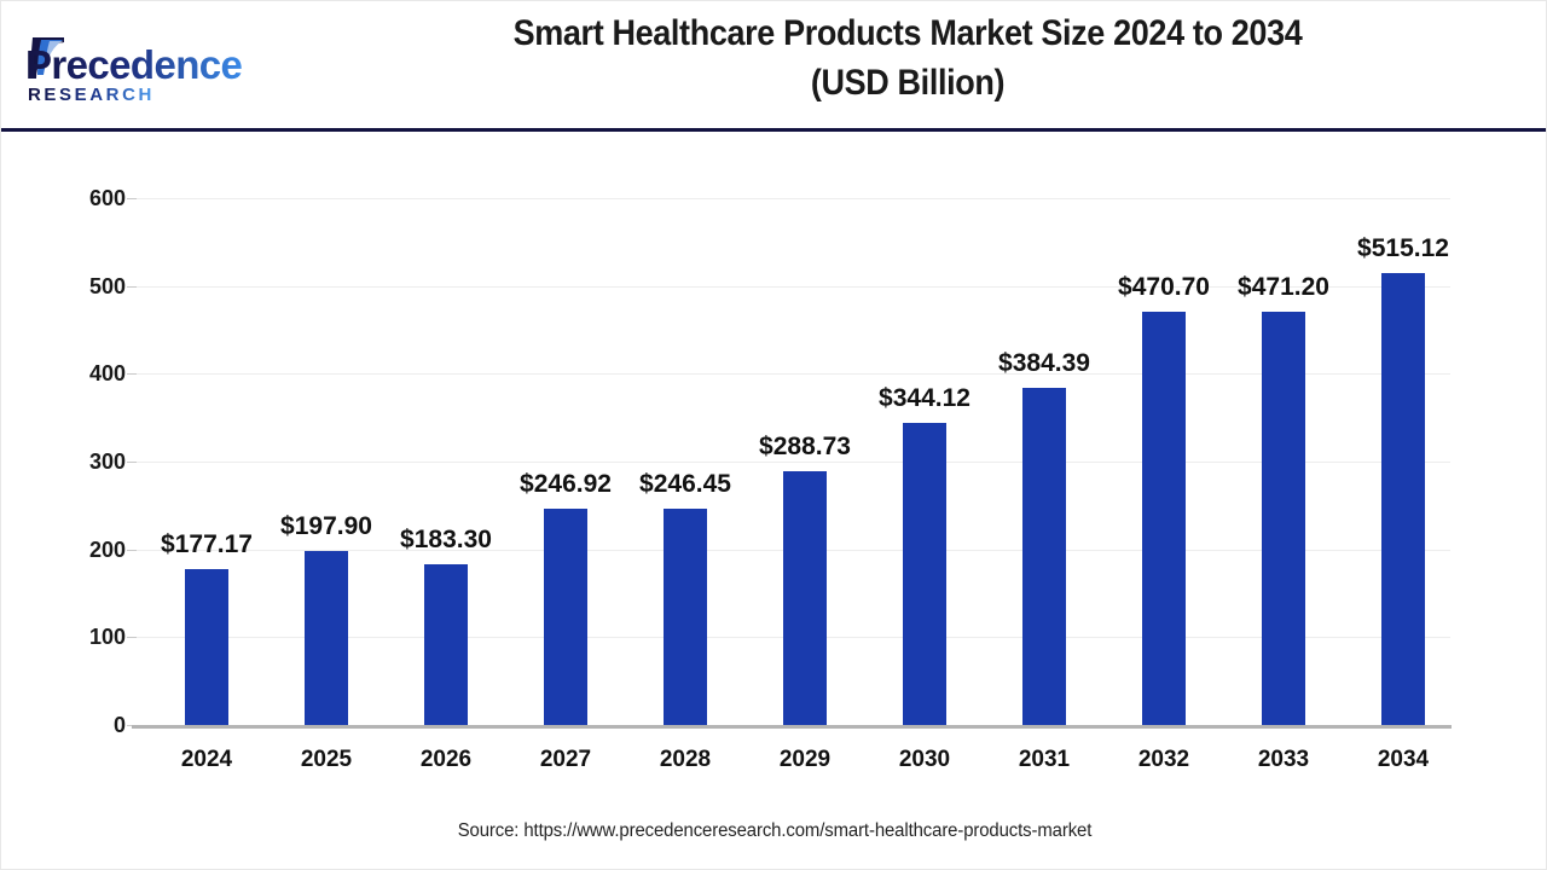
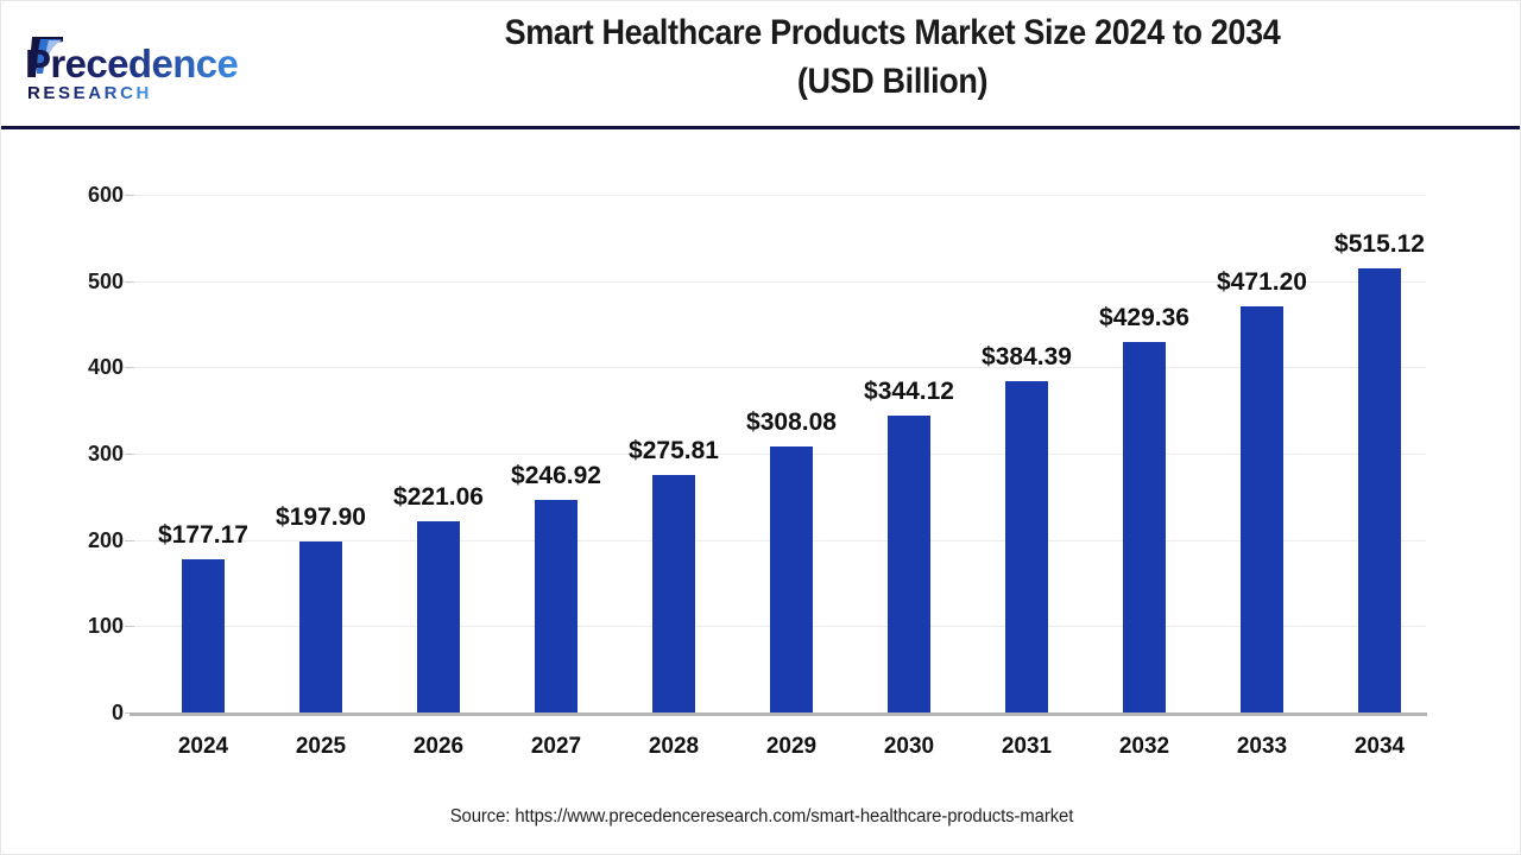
2026: $183.30 -> $221.06
2028: $246.45 -> $275.81
2029: $288.73 -> $308.08
2032: $470.70 -> $429.36
